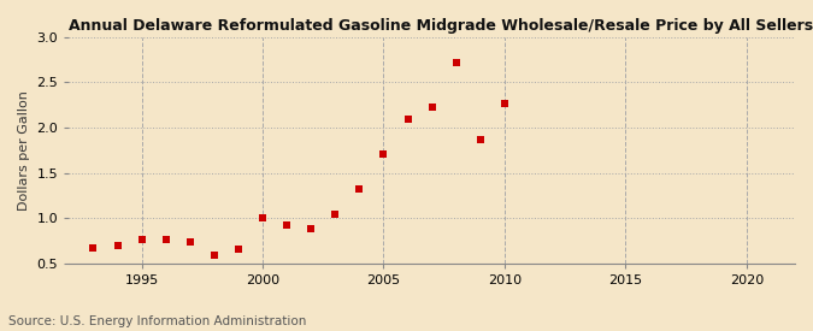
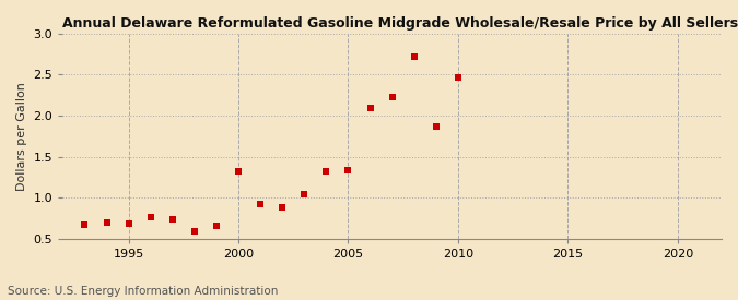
1995: 0.77 -> 0.68
2000: 1.01 -> 1.32
2005: 1.71 -> 1.34
2010: 2.26 -> 2.46
